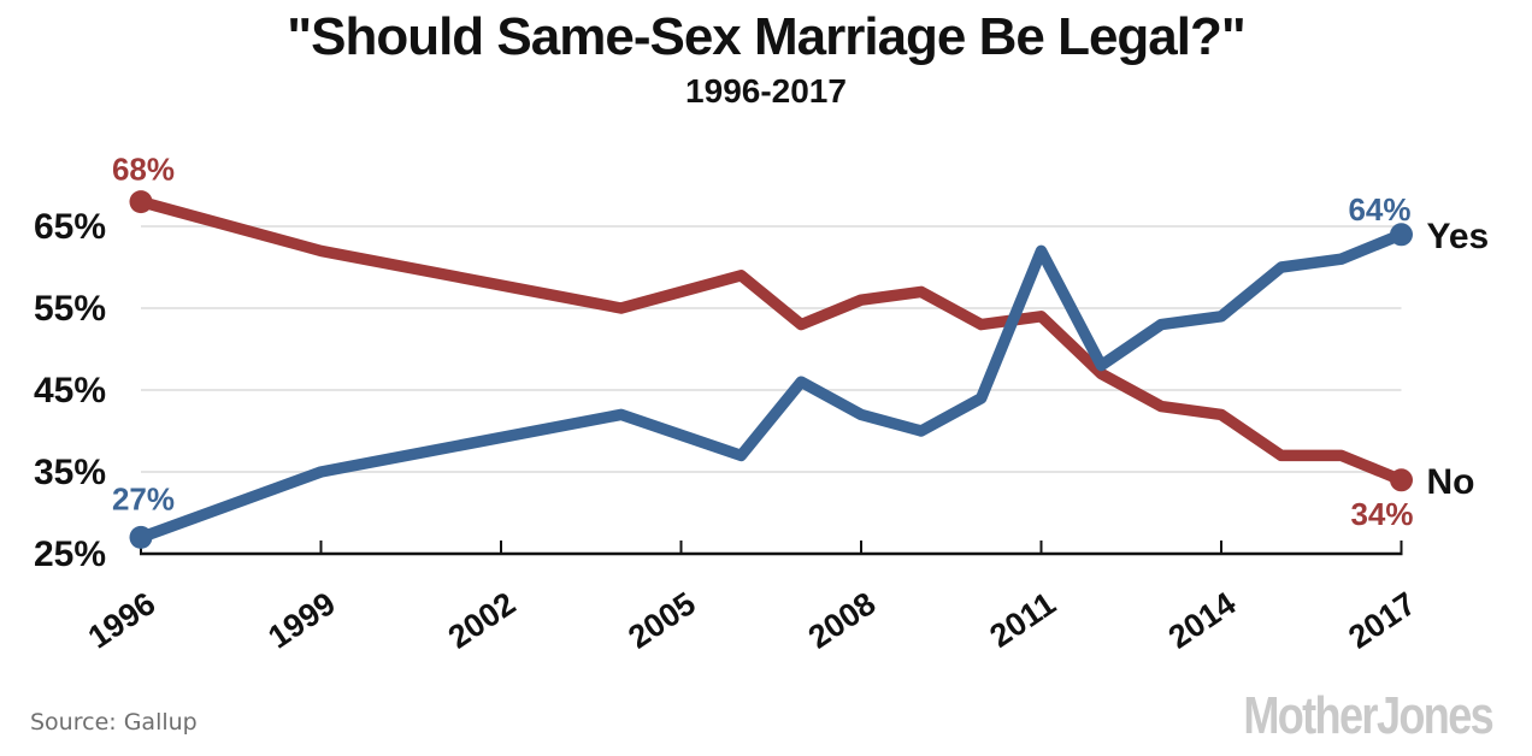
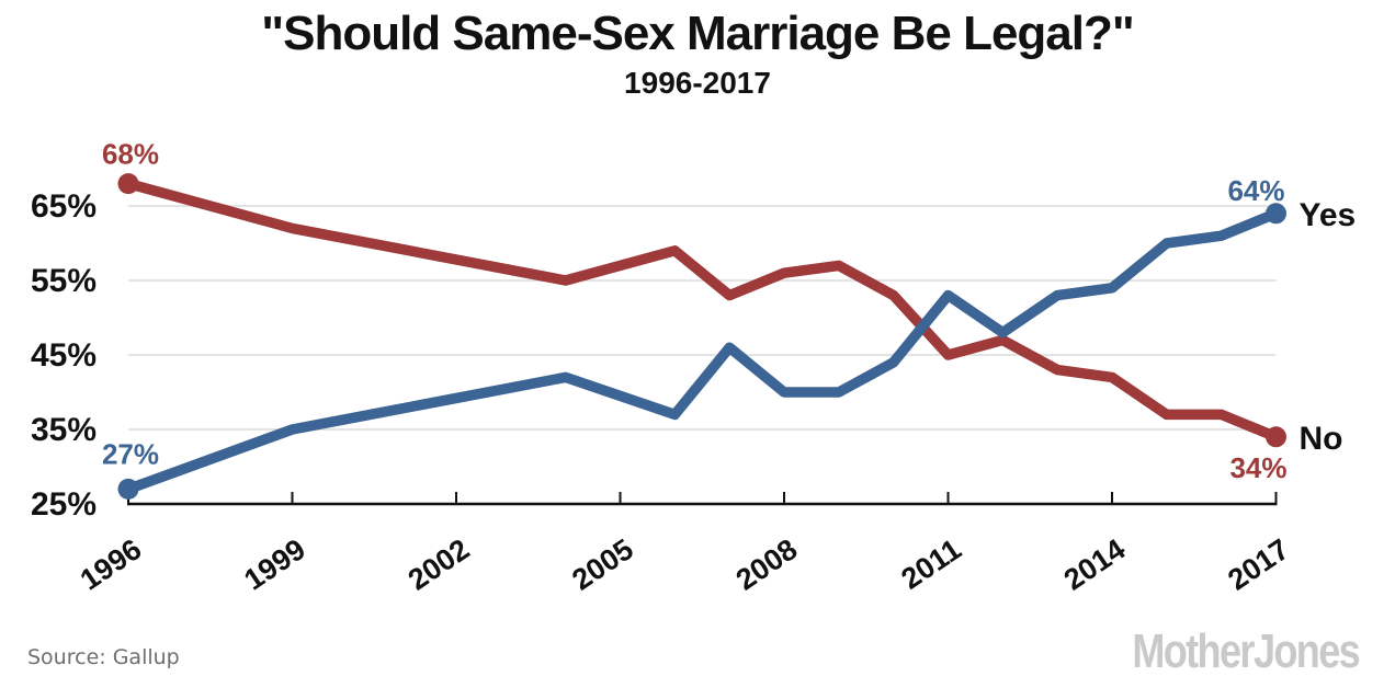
Yes/2008: 42% -> 40%
No/2011: 54% -> 45%
Yes/2011: 62% -> 53%
